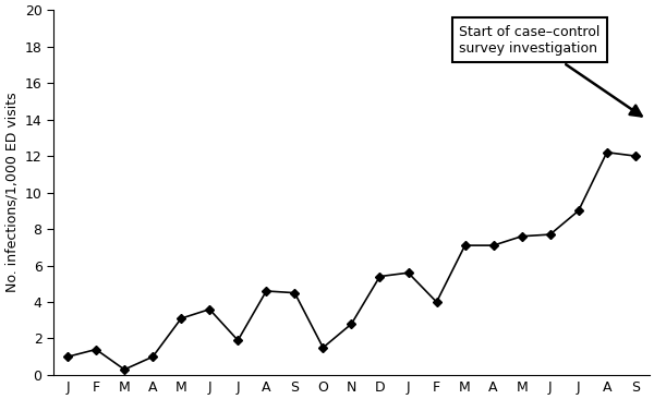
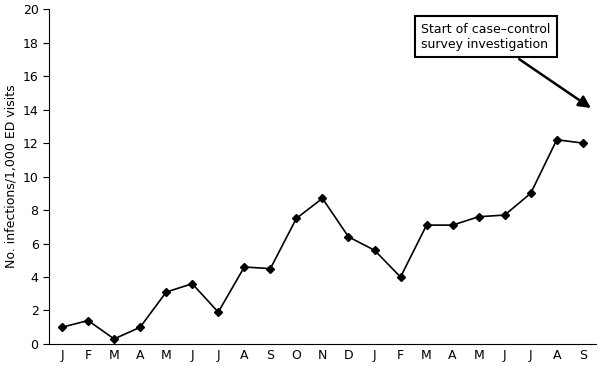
O: 1.5 -> 7.5
N: 2.8 -> 8.7
D: 5.4 -> 6.4
